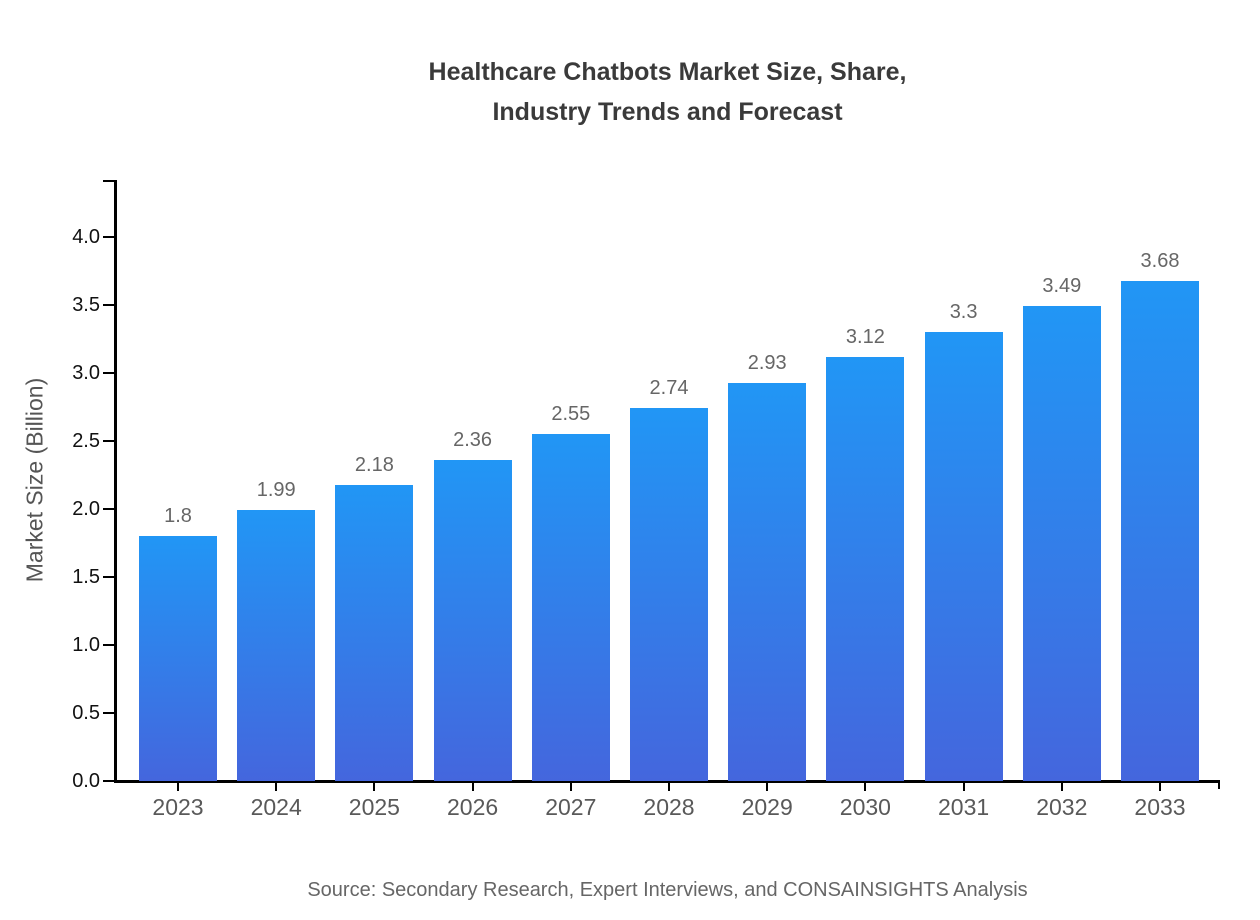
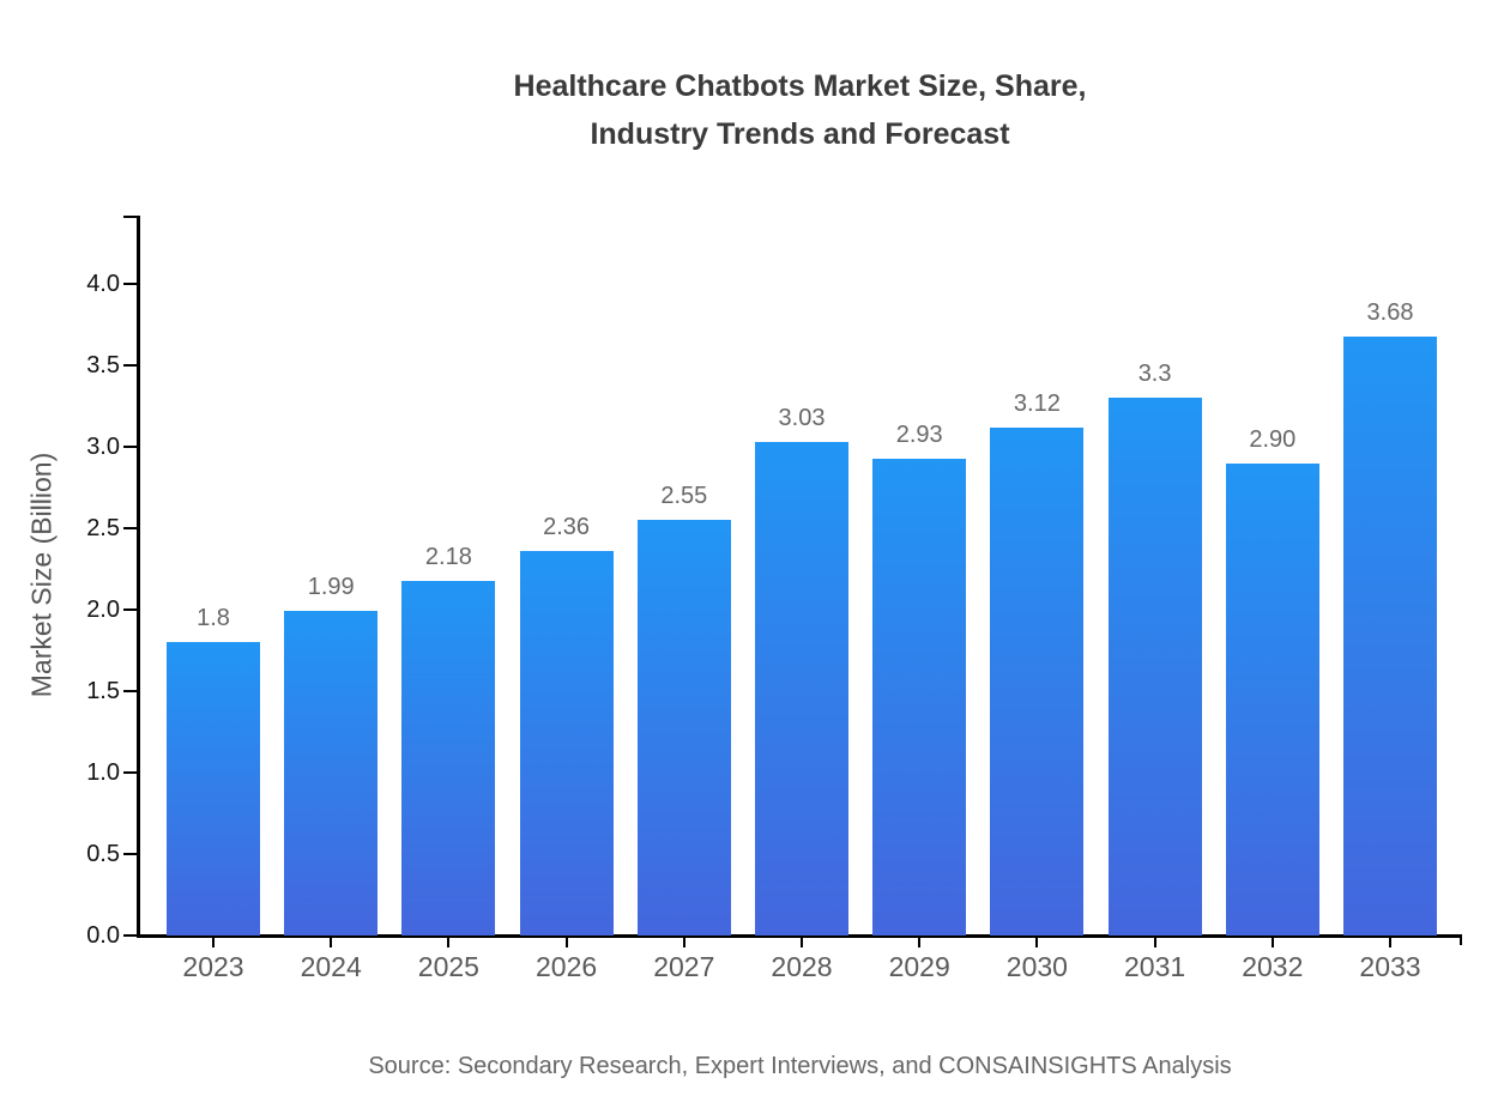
2028: 2.74 -> 3.03
2032: 3.49 -> 2.90
